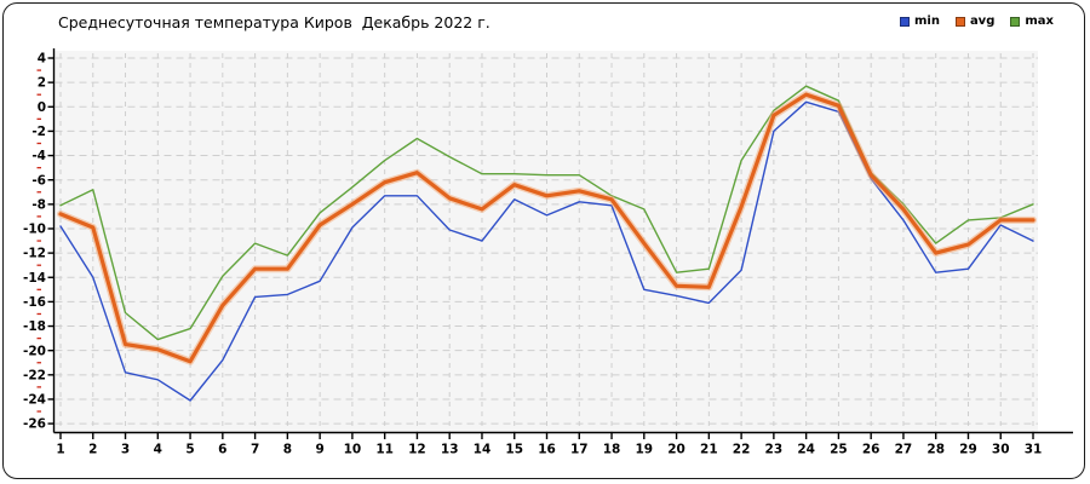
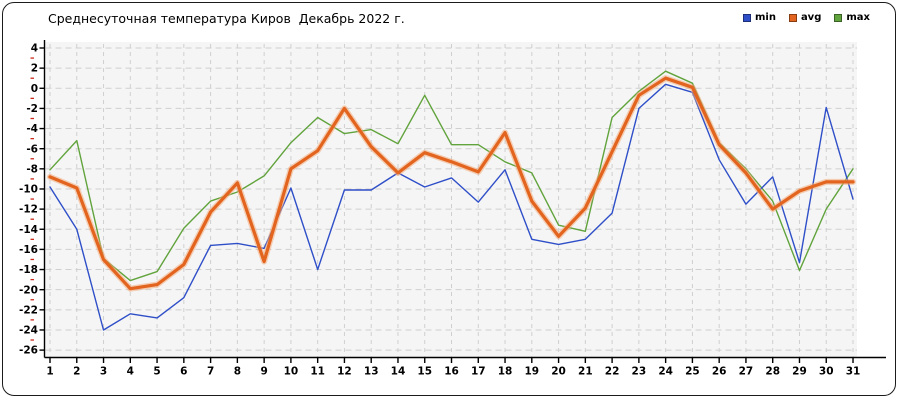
max/2: -6.8 -> -5.2
min/3: -21.8 -> -24.0
avg/3: -19.5 -> -17.0
min/5: -24.1 -> -22.8
avg/5: -20.9 -> -19.5
avg/6: -16.3 -> -17.5
avg/7: -13.3 -> -12.3
avg/8: -13.3 -> -9.4
max/8: -12.2 -> -10.3
min/9: -14.3 -> -15.9
avg/9: -9.7 -> -17.2
max/10: -6.6 -> -5.4
min/11: -7.3 -> -18.0
max/11: -4.4 -> -2.9
min/12: -7.3 -> -10.1
avg/12: -5.4 -> -2.0
max/12: -2.6 -> -4.5
avg/13: -7.5 -> -5.8
min/14: -11.0 -> -8.4
min/15: -7.6 -> -9.8
max/15: -5.5 -> -0.7
min/17: -7.8 -> -11.3
avg/17: -6.9 -> -8.3
avg/18: -7.6 -> -4.4
min/21: -16.1 -> -15.0
avg/21: -14.8 -> -11.9
max/21: -13.3 -> -14.2
min/22: -13.4 -> -12.4
avg/22: -8.2 -> -6.3
max/22: -4.4 -> -2.9
min/26: -5.9 -> -7.1
min/27: -9.3 -> -11.5
min/28: -13.6 -> -8.8
min/29: -13.3 -> -17.3
avg/29: -11.3 -> -10.2
max/29: -9.3 -> -18.1
min/30: -9.7 -> -1.9
max/30: -9.1 -> -12.0
